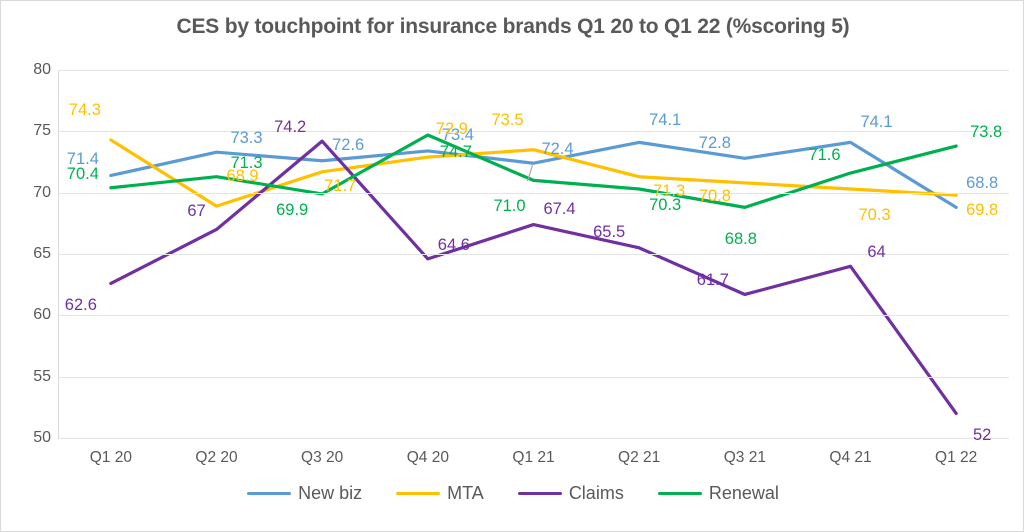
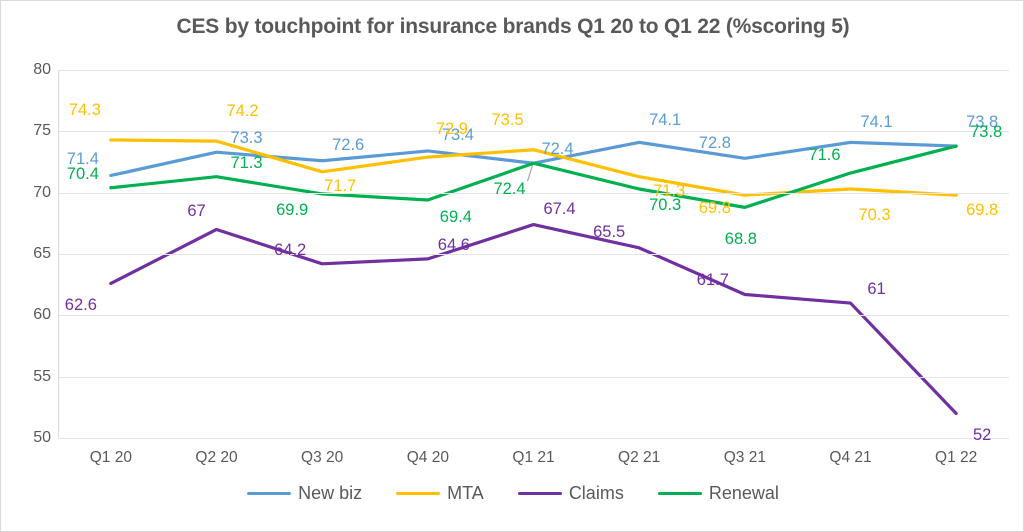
MTA/Q2 20: 68.9 -> 74.2
Claims/Q3 20: 74.2 -> 64.2
Renewal/Q4 20: 74.7 -> 69.4
Renewal/Q1 21: 71.0 -> 72.4
MTA/Q3 21: 70.8 -> 69.8
Claims/Q4 21: 64 -> 61
New biz/Q1 22: 68.8 -> 73.8
